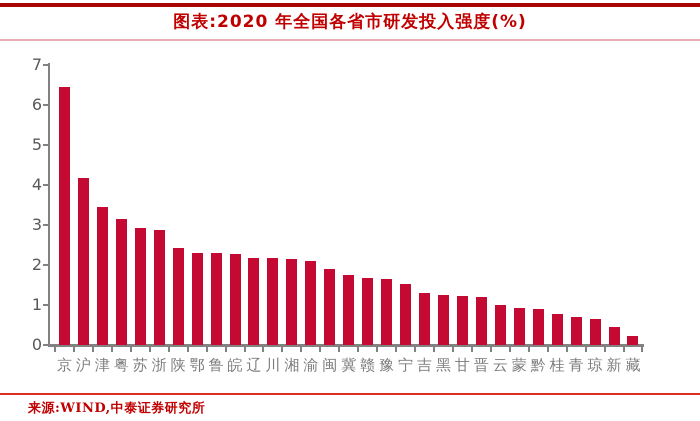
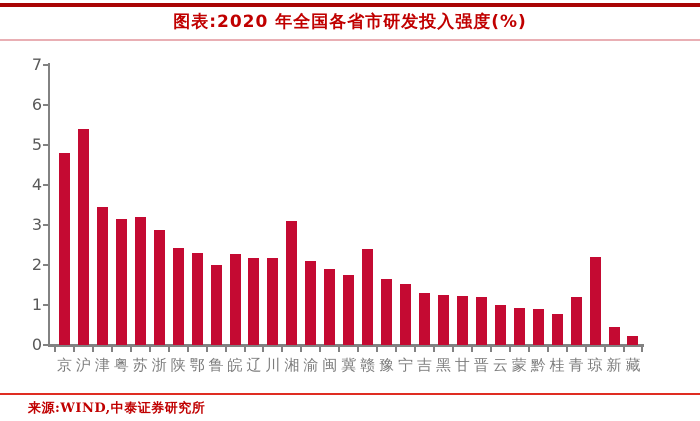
京: 6.4 -> 4.8
沪: 4.2 -> 5.4
苏: 2.9 -> 3.2
鲁: 2.3 -> 2.0
湘: 2.1 -> 3.1
赣: 1.7 -> 2.4
青: 0.7 -> 1.2
琼: 0.7 -> 2.2
